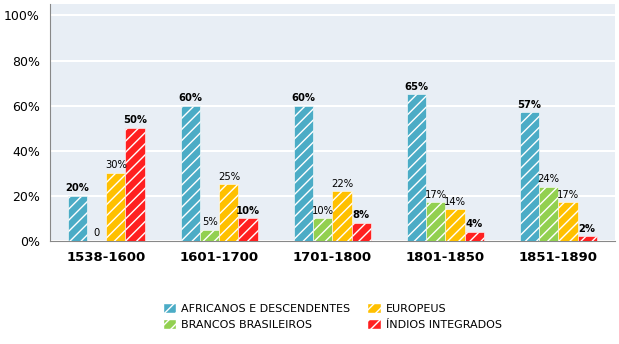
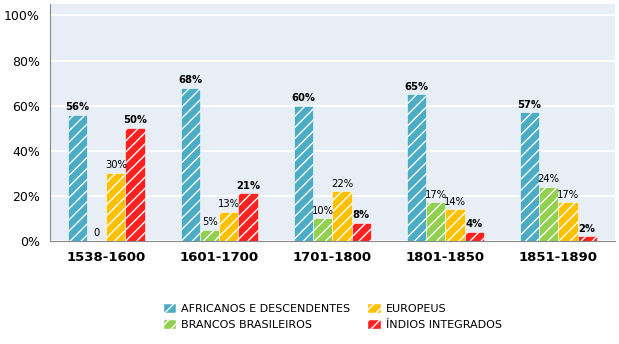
AFRICANOS E DESCENDENTES/1538-1600: 20% -> 56%
AFRICANOS E DESCENDENTES/1601-1700: 60% -> 68%
EUROPEUS/1601-1700: 25% -> 13%
ÍNDIOS INTEGRADOS/1601-1700: 10% -> 21%
